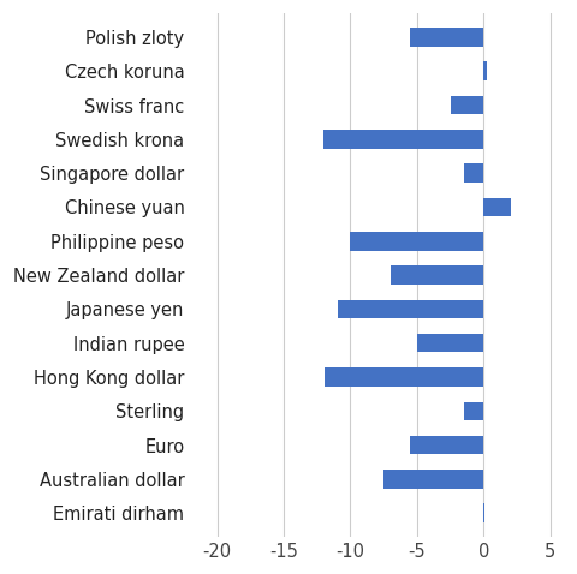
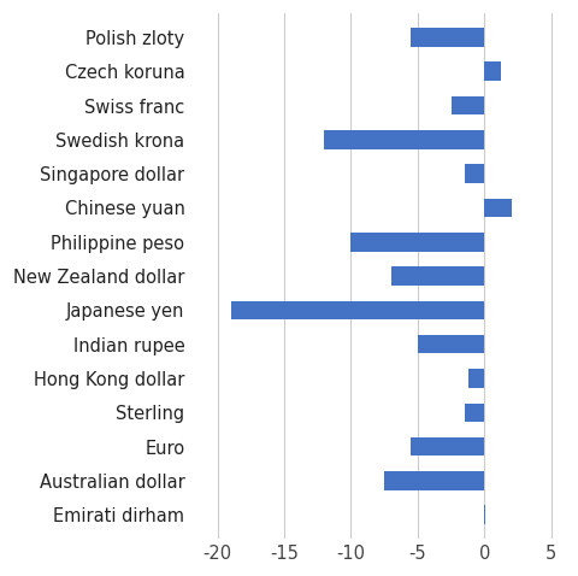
Czech koruna: 0.2 -> 1.2
Japanese yen: -10.9 -> -19.0
Hong Kong dollar: -11.9 -> -1.2
